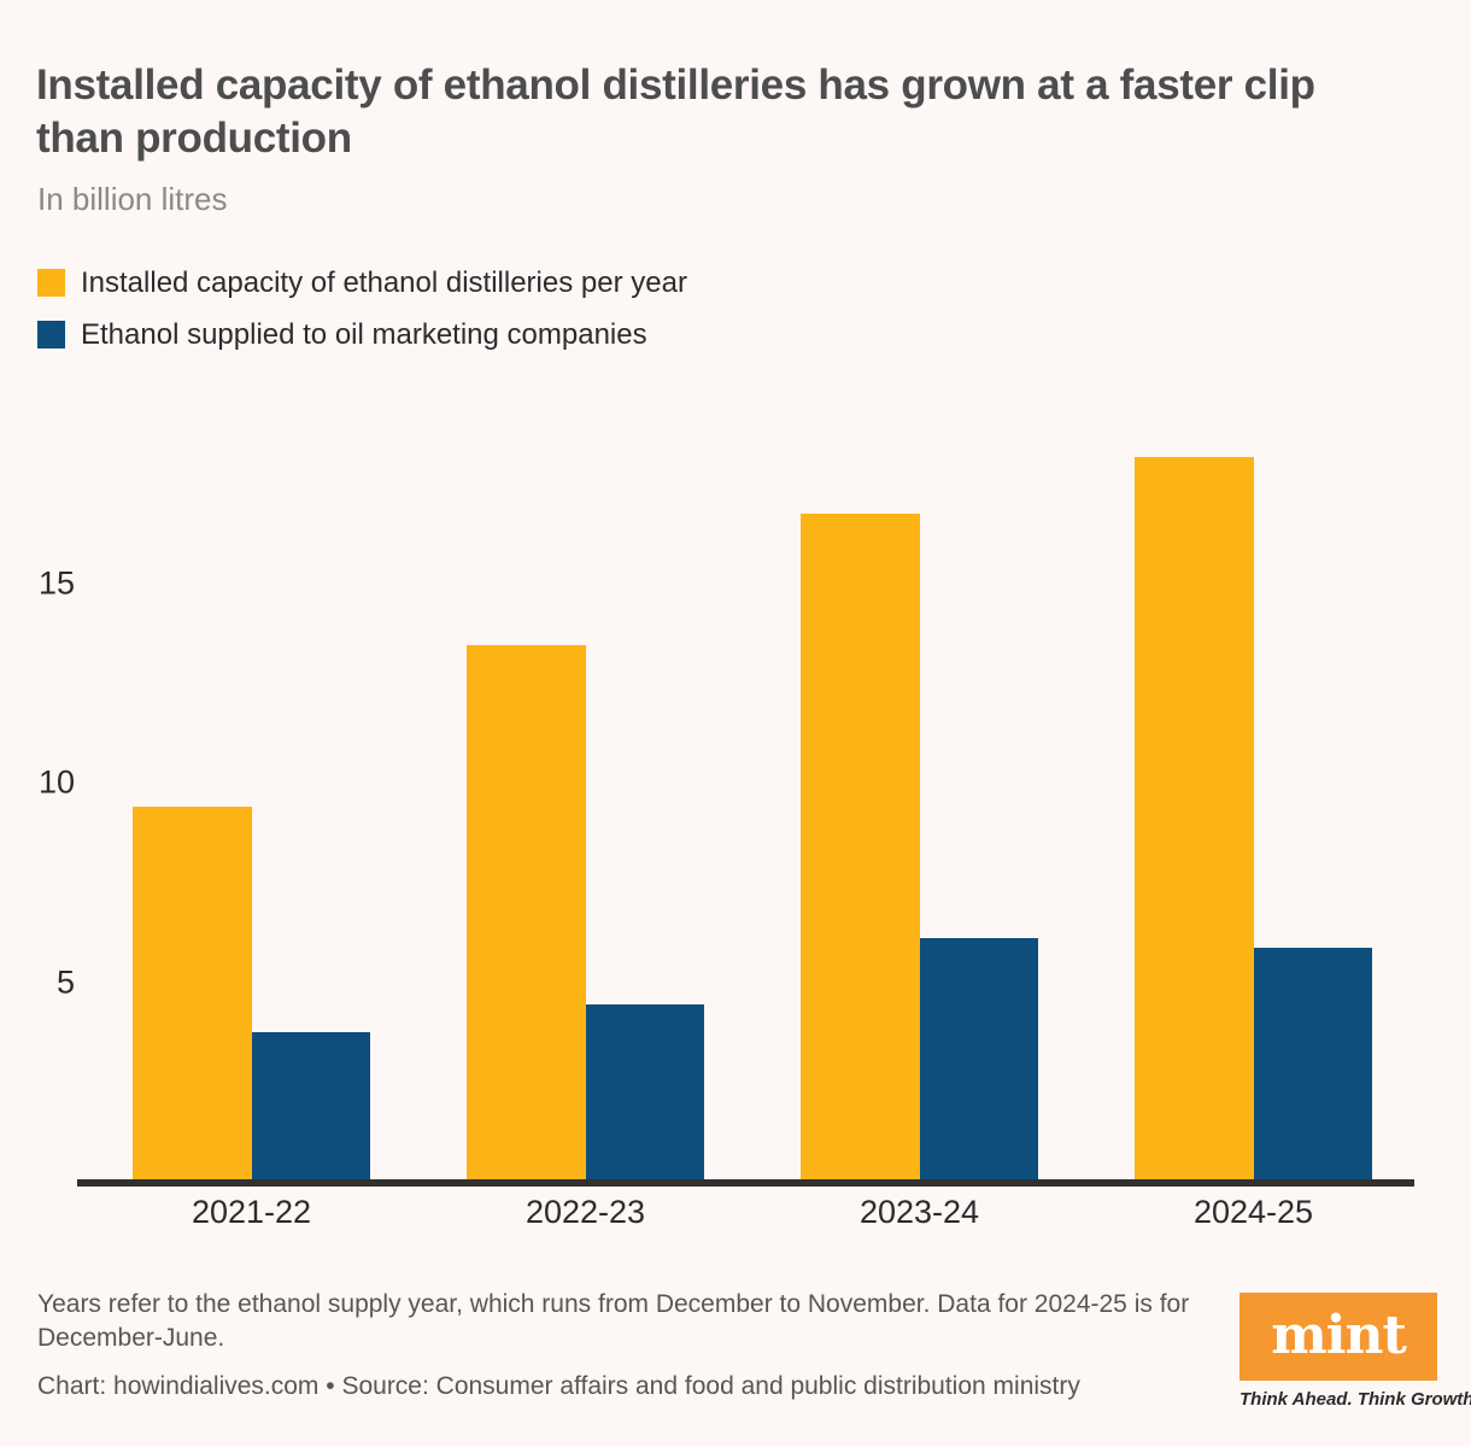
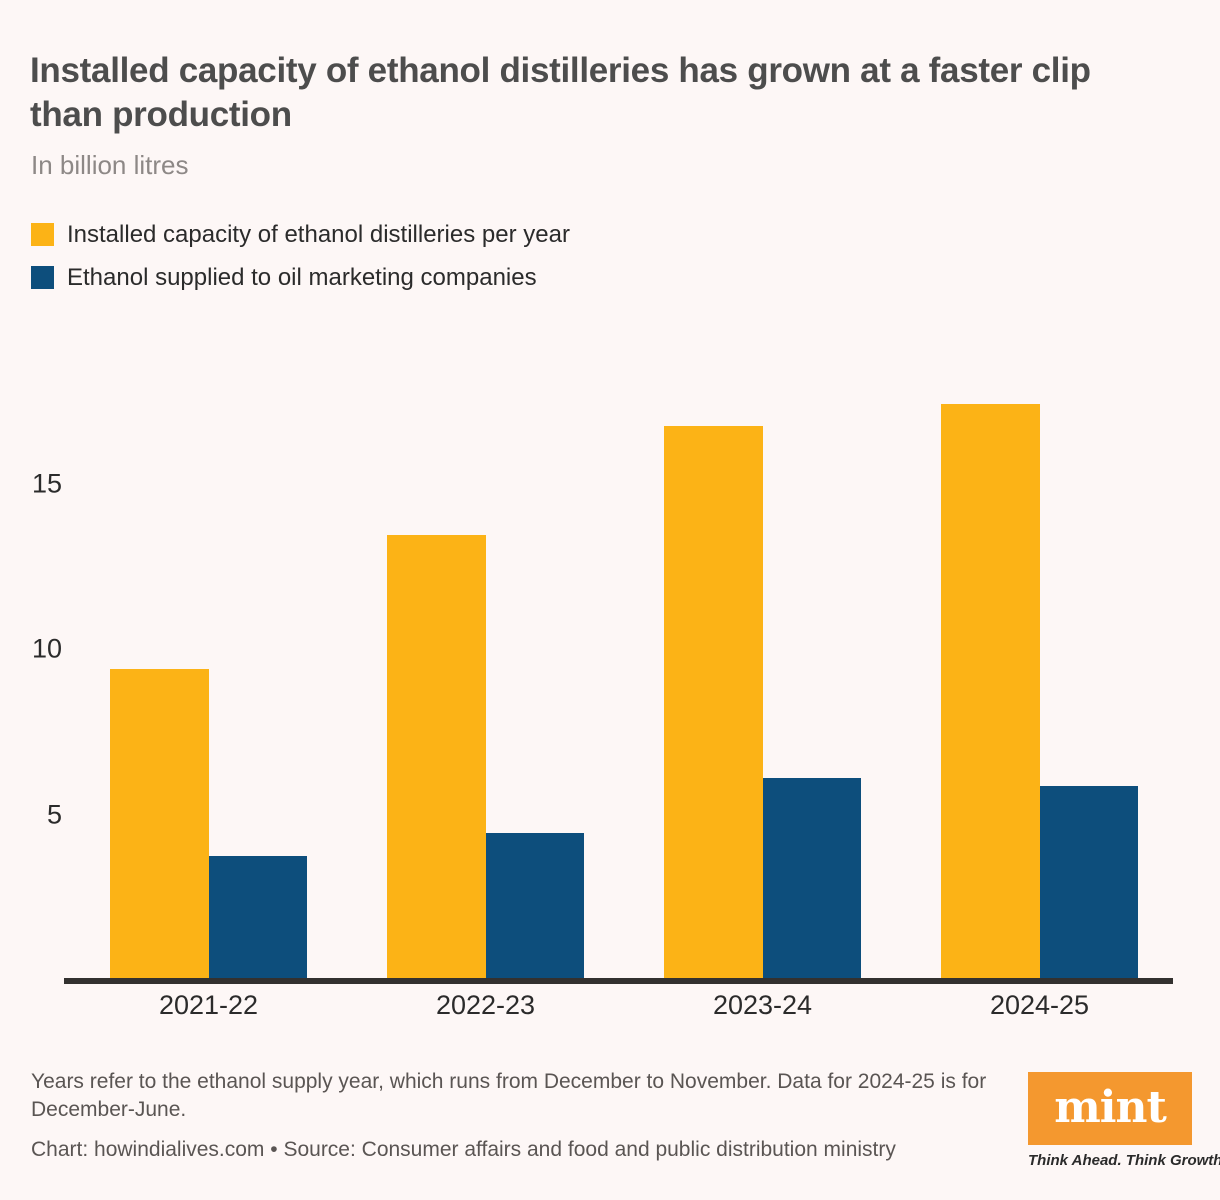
Installed capacity of ethanol distilleries per year/2024-25: 18.1 -> 17.4
